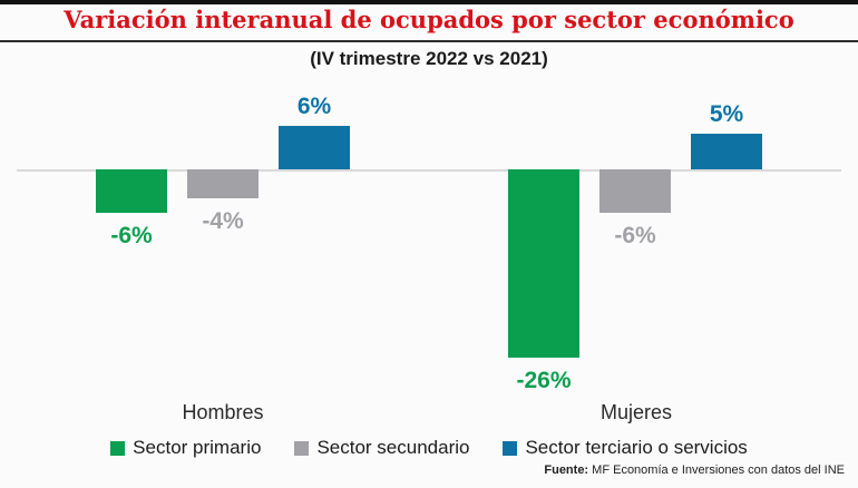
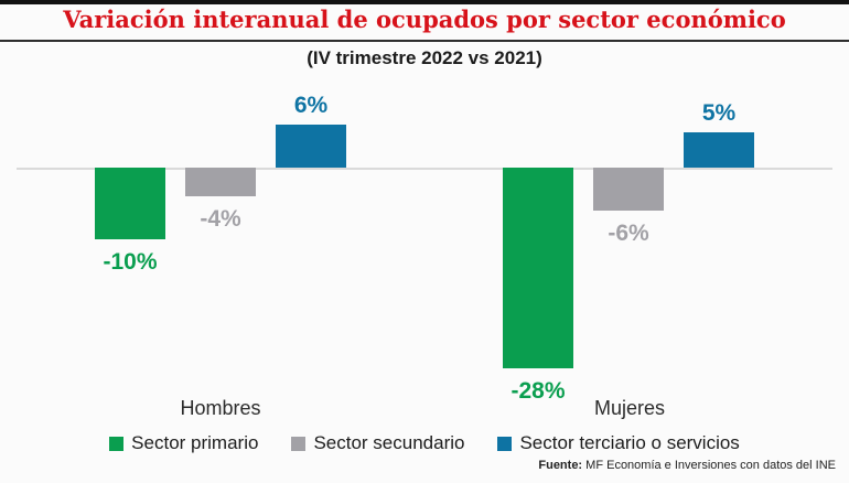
Sector primario/Hombres: -6% -> -10%
Sector primario/Mujeres: -26% -> -28%
